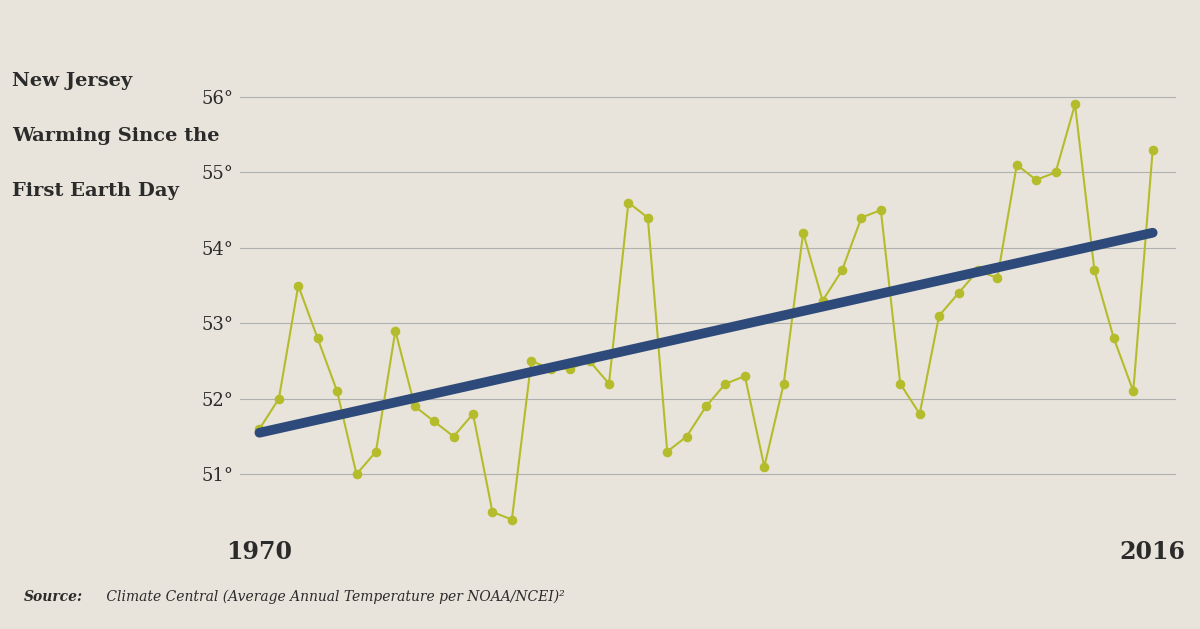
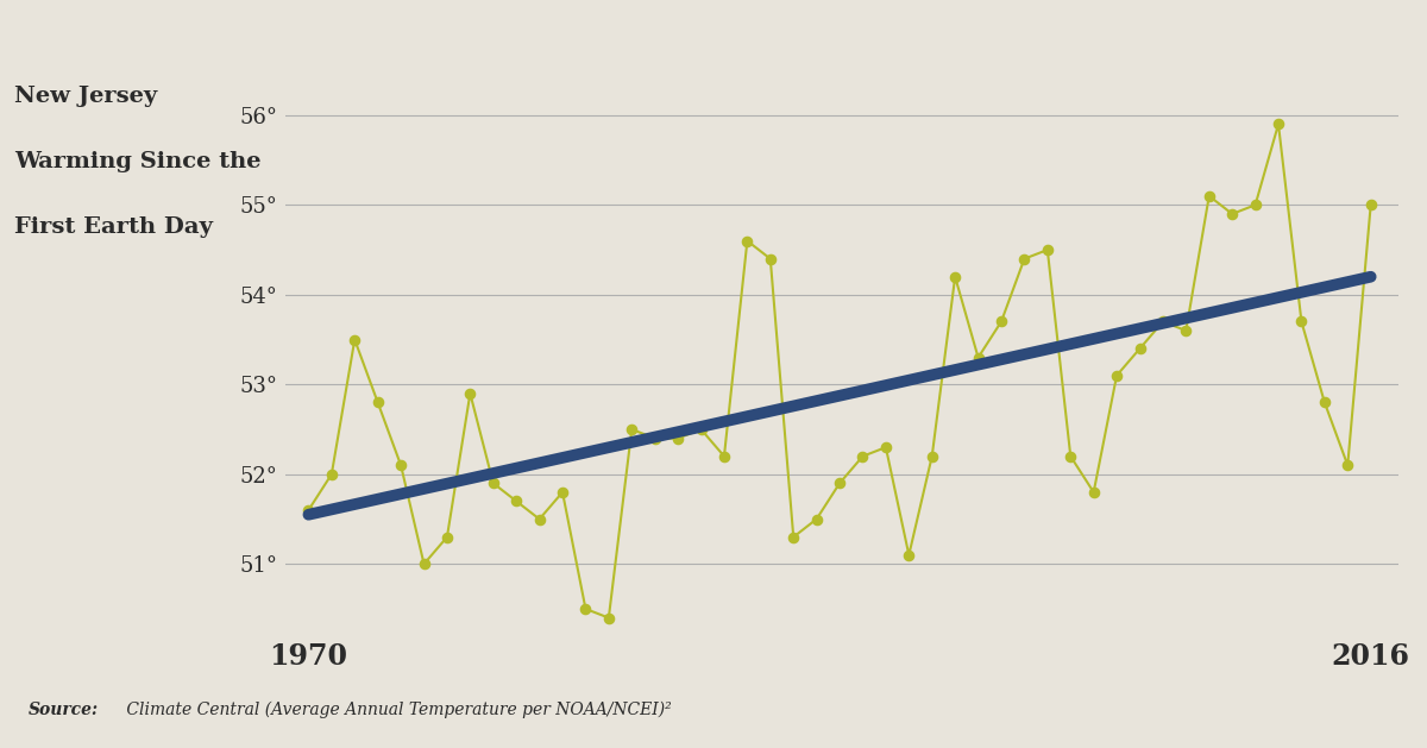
2016: 55.3° -> 55.0°
